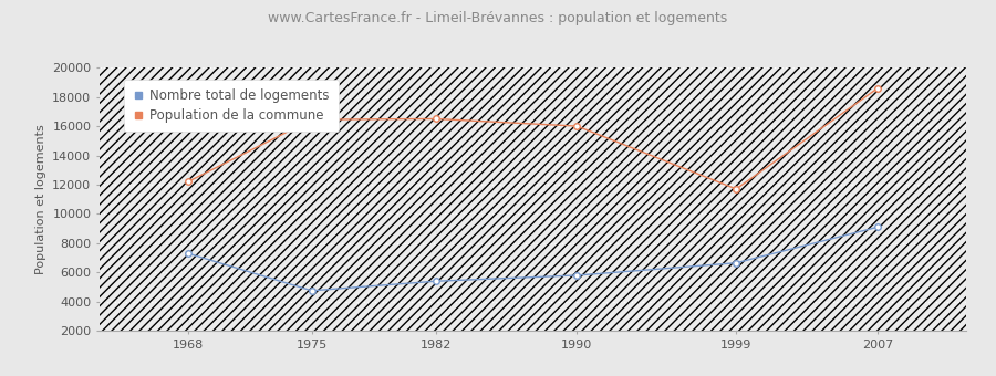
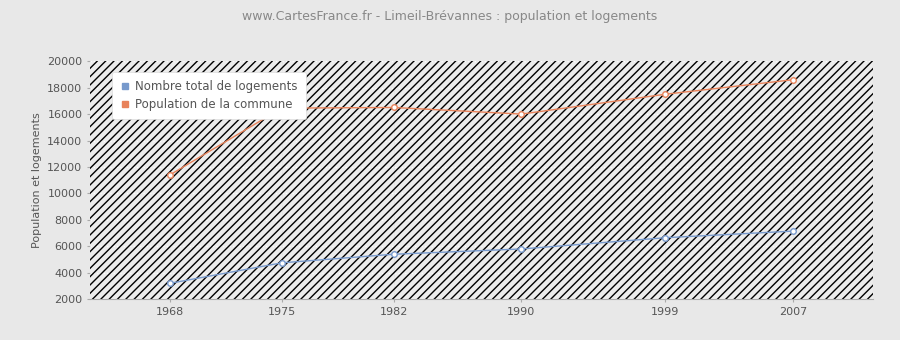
Nombre total de logements/1968: 7300 -> 3200
Population de la commune/1968: 12200 -> 11400
Population de la commune/1999: 11700 -> 17500
Nombre total de logements/2007: 9100 -> 7200
